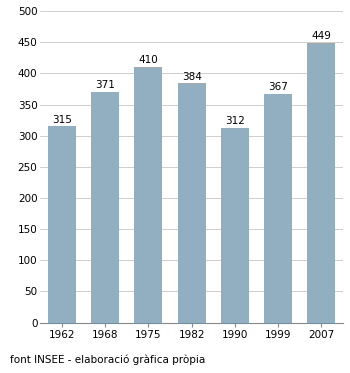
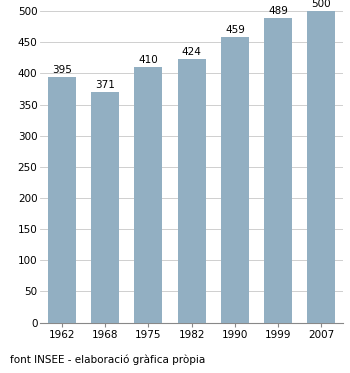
1962: 315 -> 395
1982: 384 -> 424
1990: 312 -> 459
1999: 367 -> 489
2007: 449 -> 500
